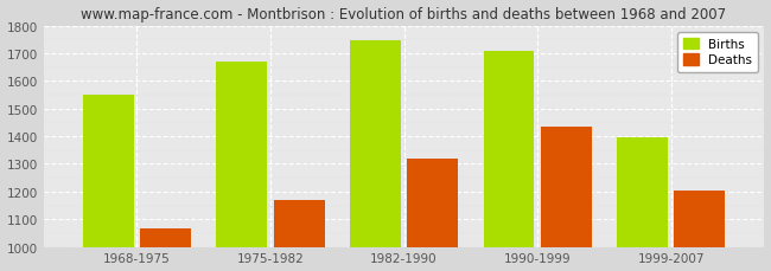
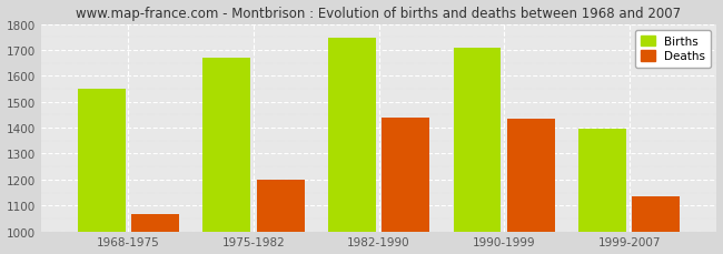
Deaths/1975-1982: 1170 -> 1200
Deaths/1982-1990: 1320 -> 1440
Deaths/1999-2007: 1205 -> 1135
